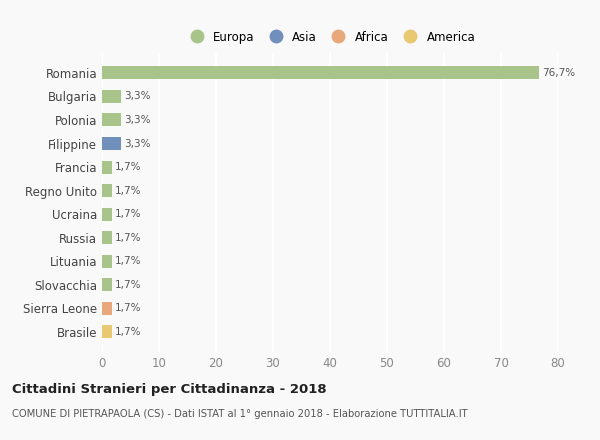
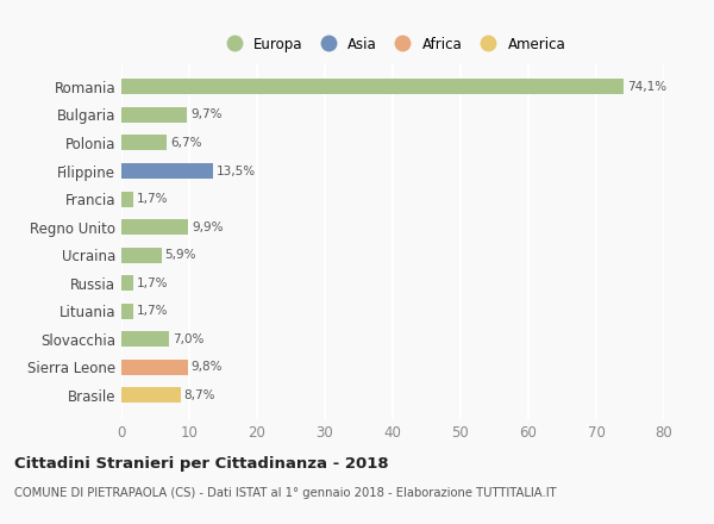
Romania: 76,7% -> 74,1%
Bulgaria: 3,3% -> 9,7%
Polonia: 3,3% -> 6,7%
Filippine: 3,3% -> 13,5%
Regno Unito: 1,7% -> 9,9%
Ucraina: 1,7% -> 5,9%
Slovacchia: 1,7% -> 7,0%
Sierra Leone: 1,7% -> 9,8%
Brasile: 1,7% -> 8,7%
